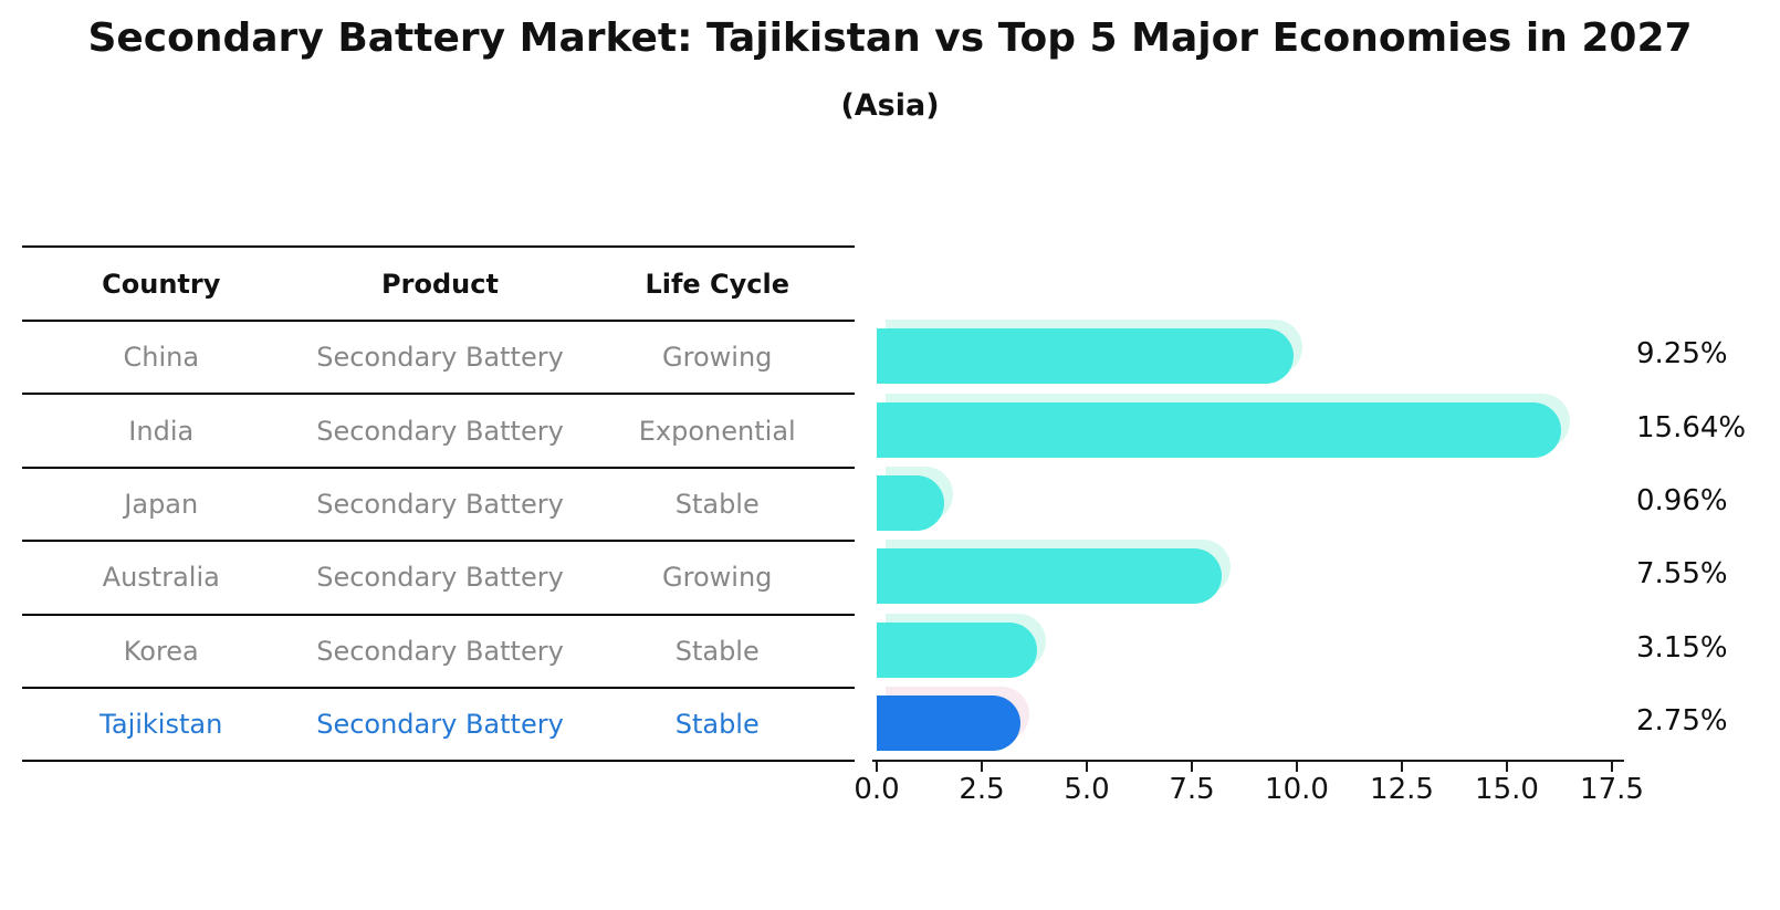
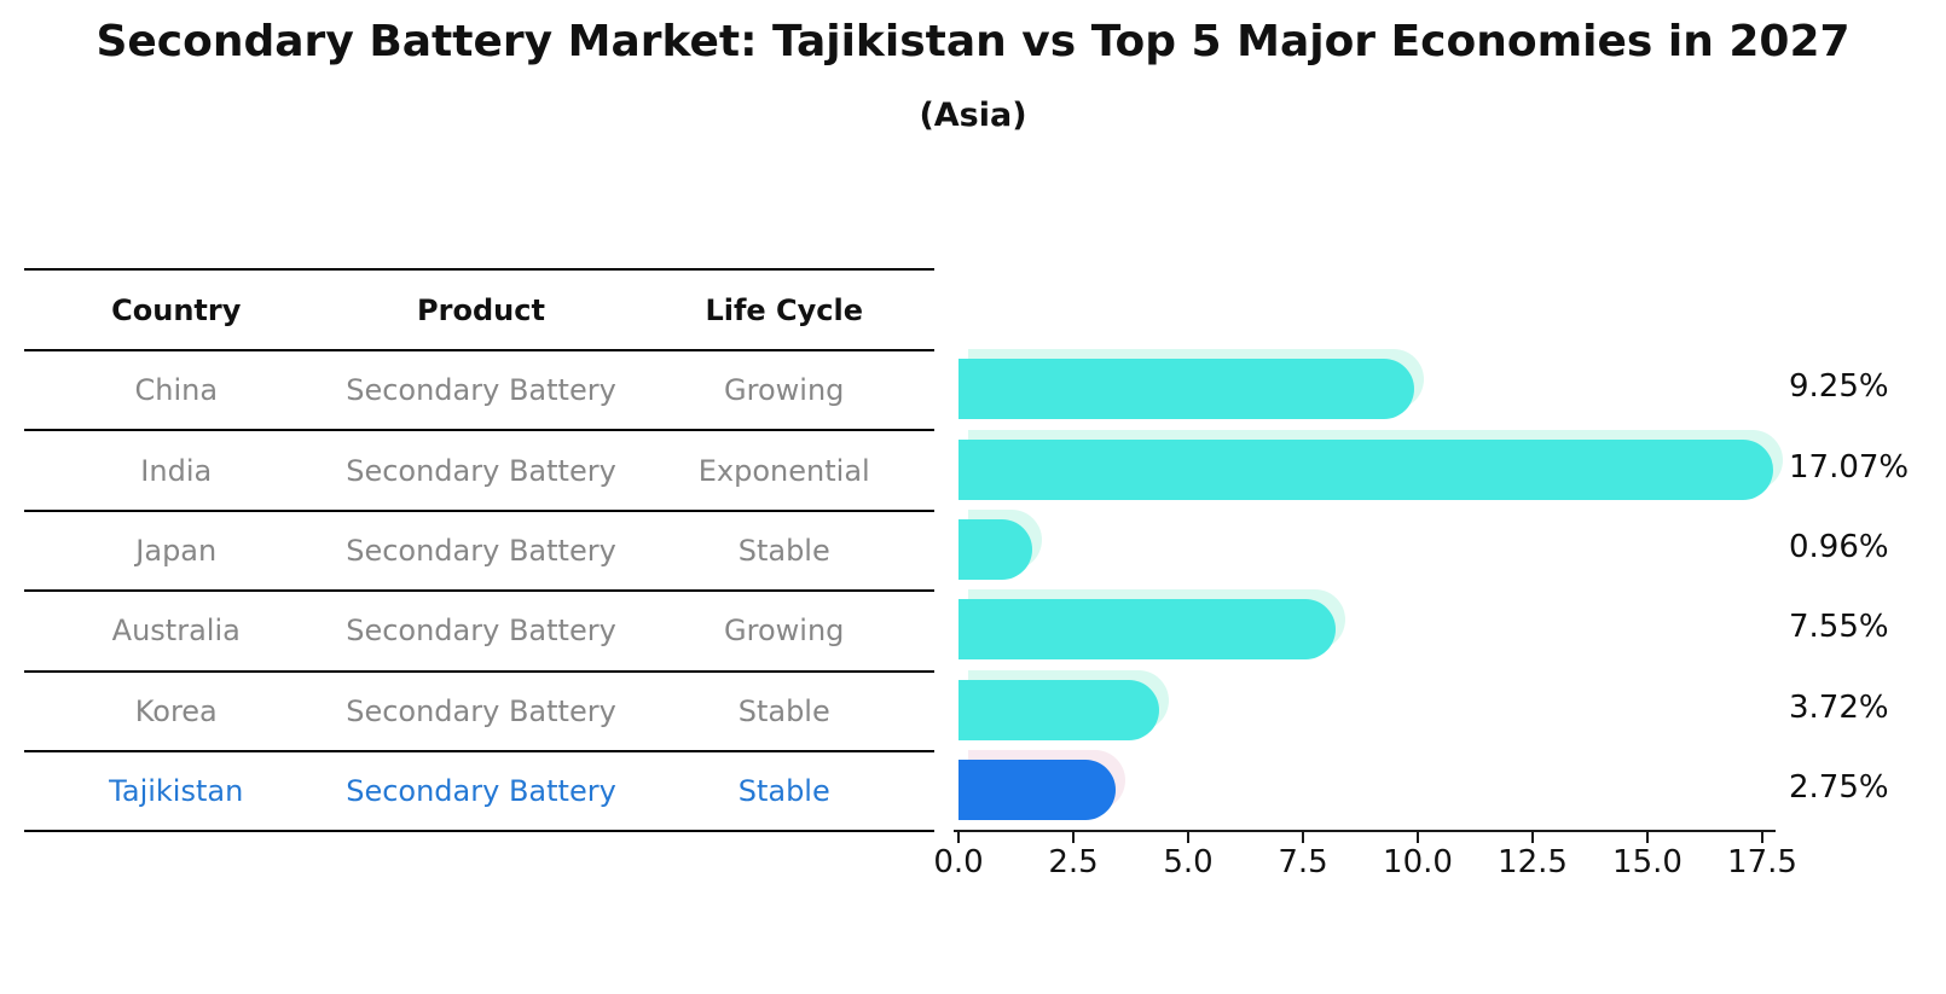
India: 15.64% -> 17.07%
Korea: 3.15% -> 3.72%
